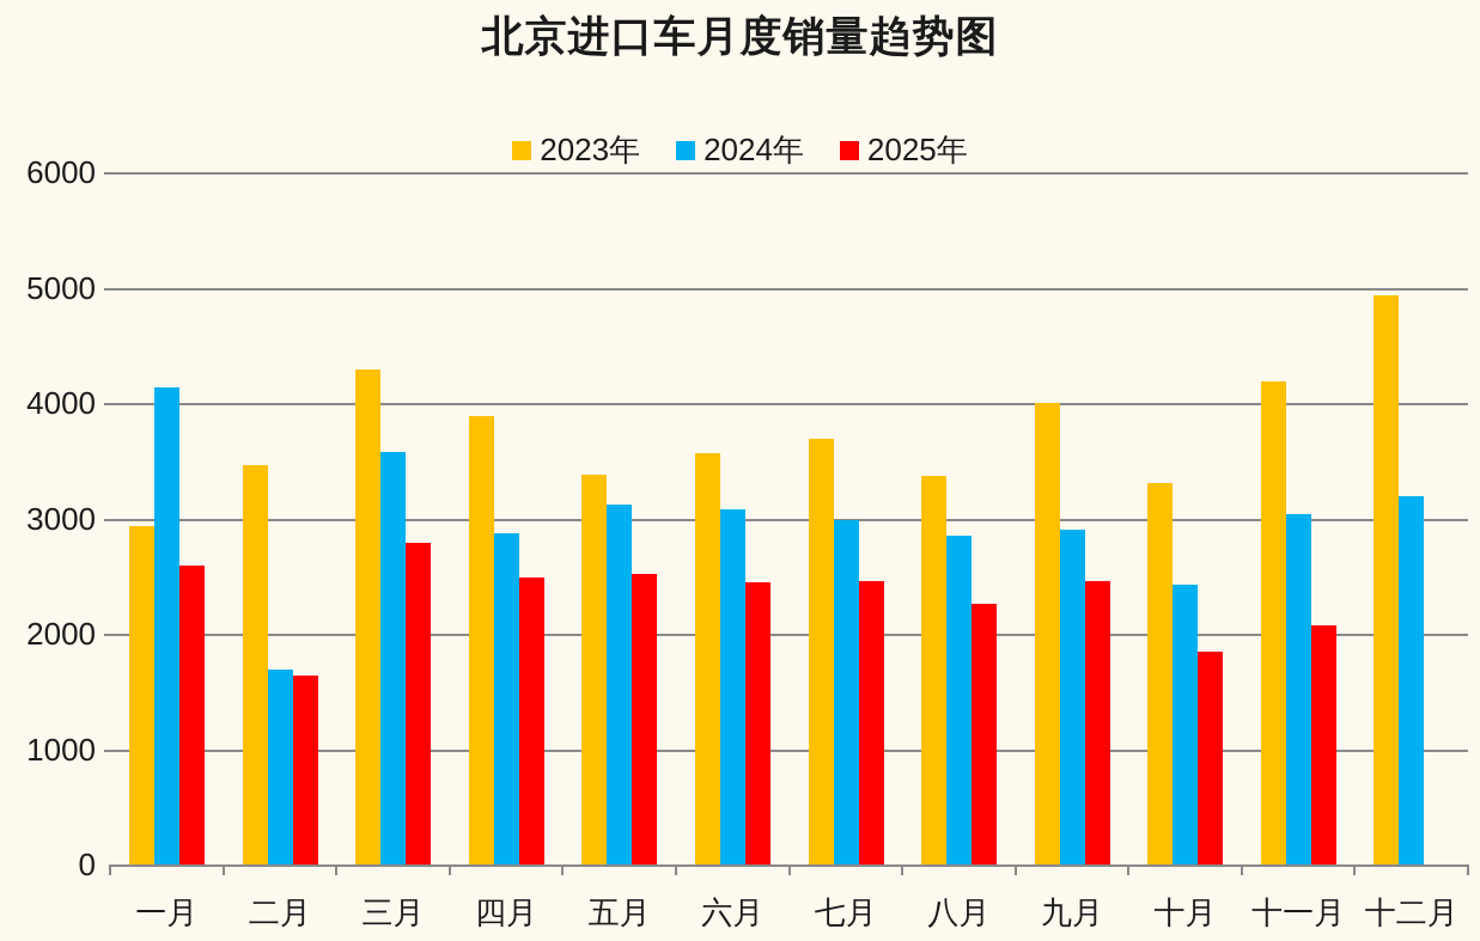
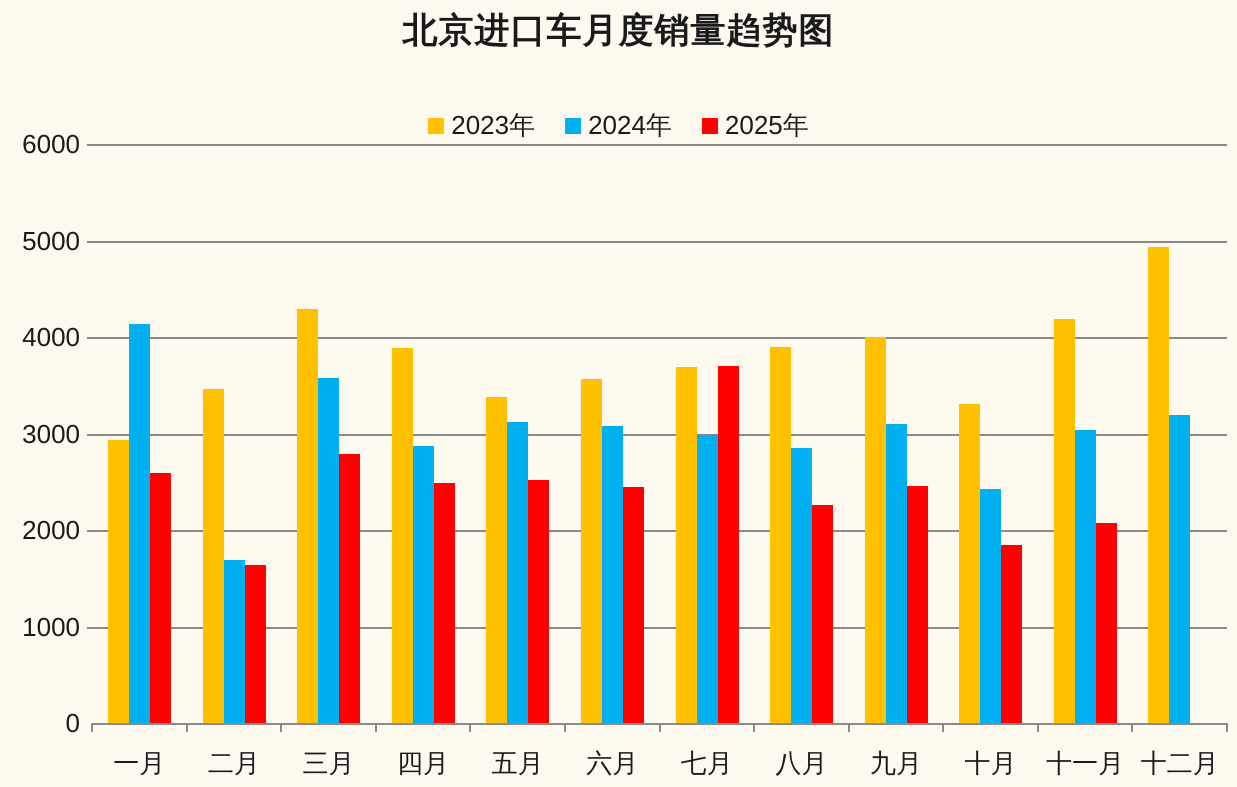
2025年/七月: 2500 -> 3700
2023年/八月: 3400 -> 3900
2024年/九月: 2900 -> 3100
